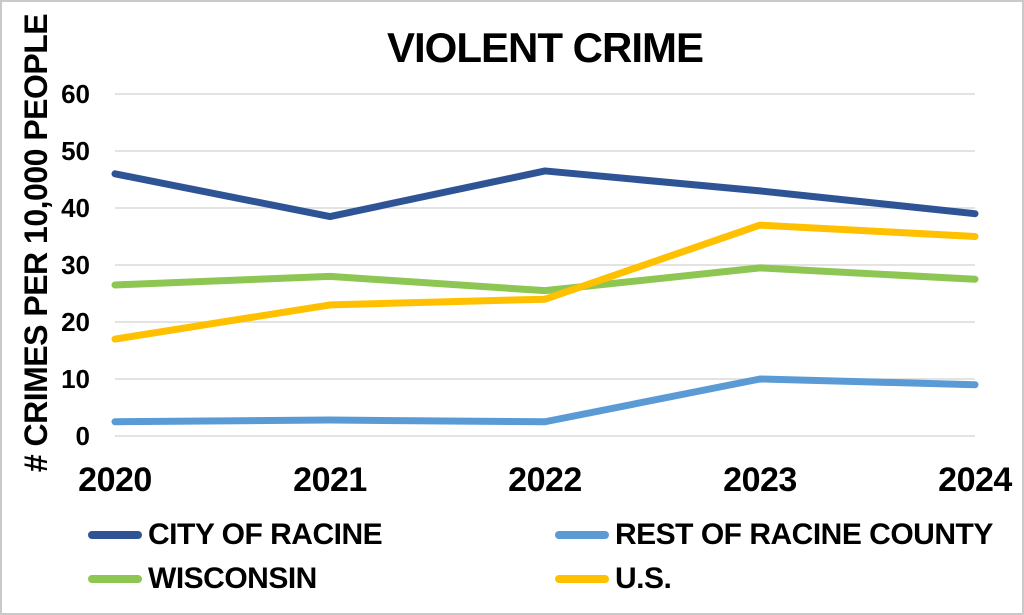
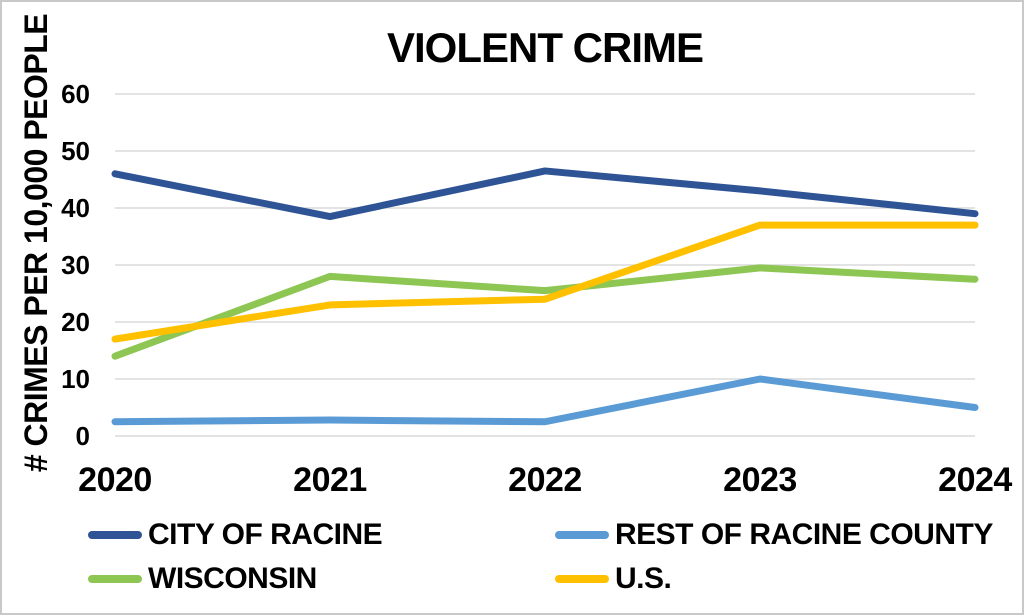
WISCONSIN/2020: 26 -> 14
REST OF RACINE COUNTY/2024: 9 -> 5
U.S./2024: 35 -> 37
